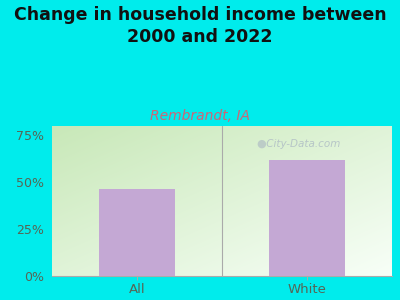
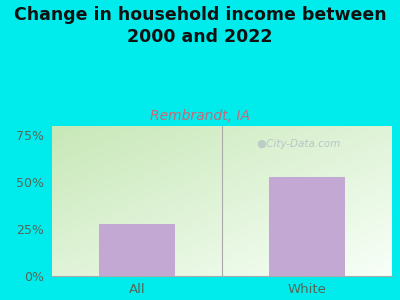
All: 46% -> 28%
White: 62% -> 53%
